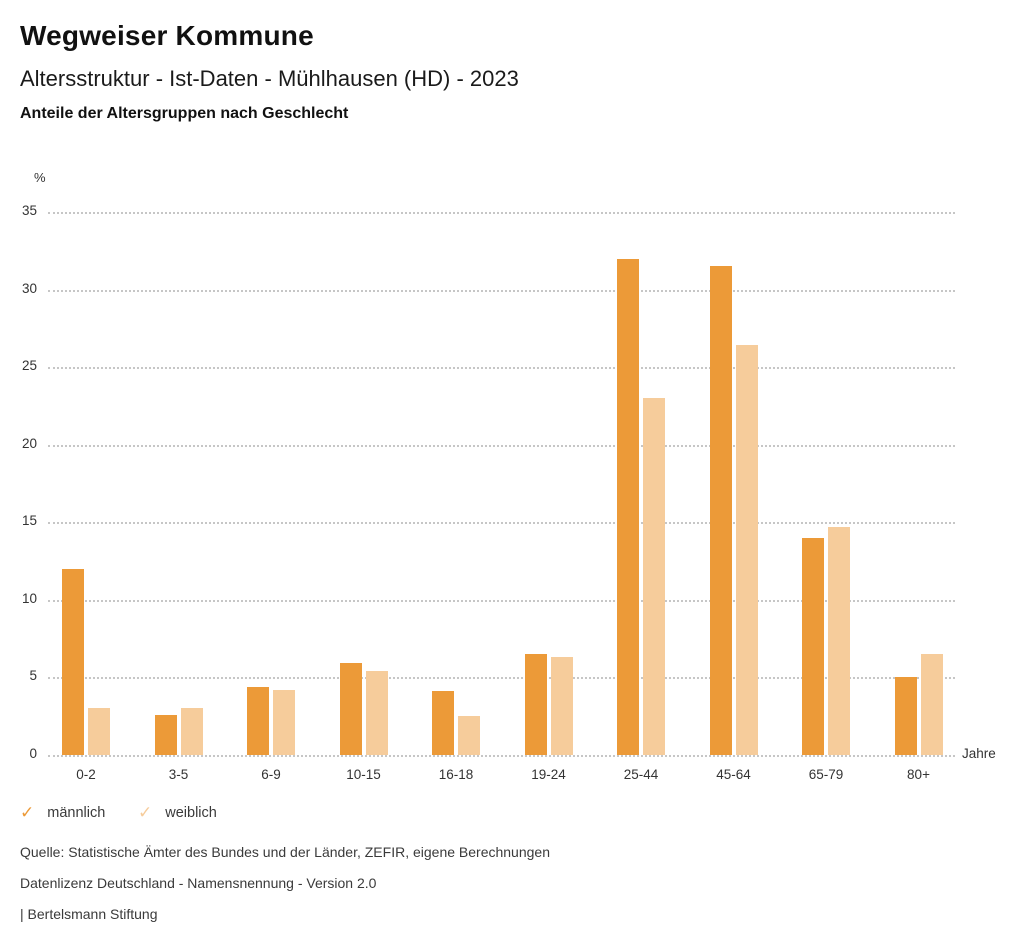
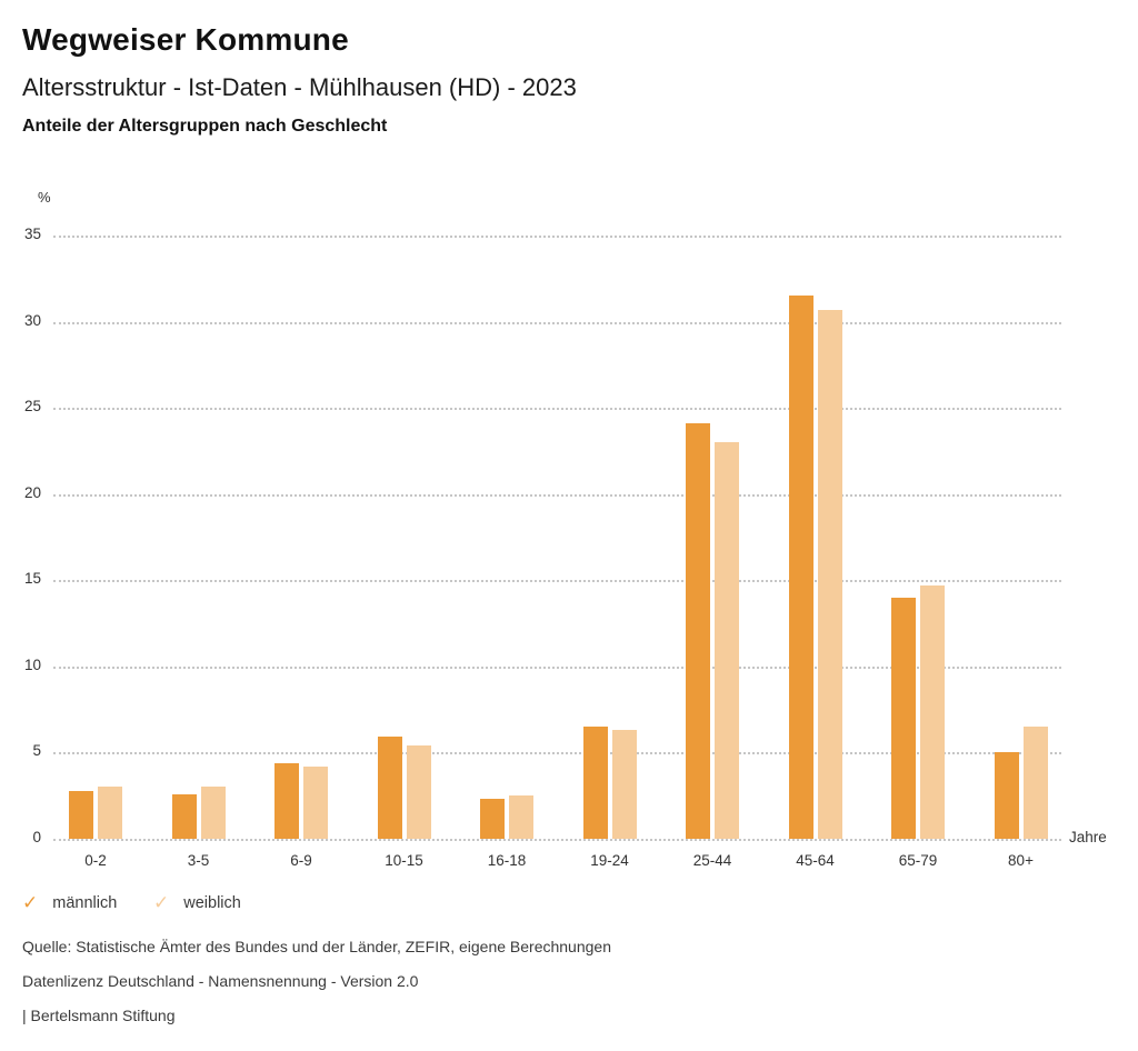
männlich/0-2: 12.0 -> 2.8
männlich/16-18: 4.1 -> 2.3
männlich/25-44: 32.0 -> 24.1
weiblich/45-64: 26.4 -> 30.7
